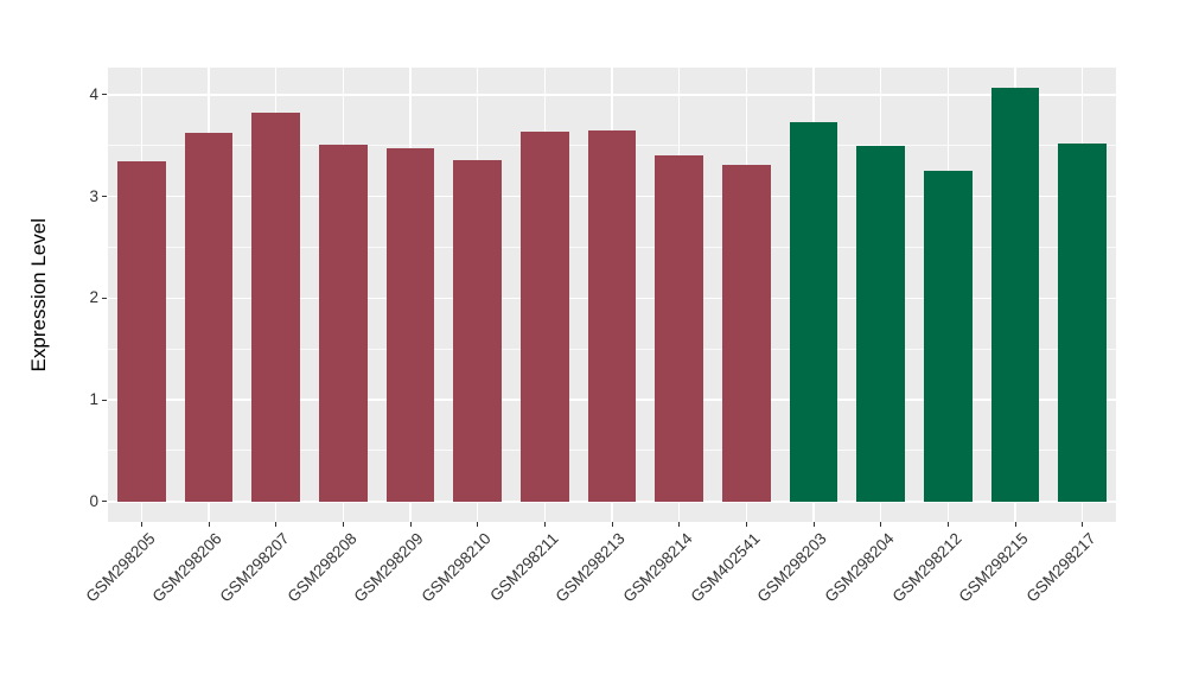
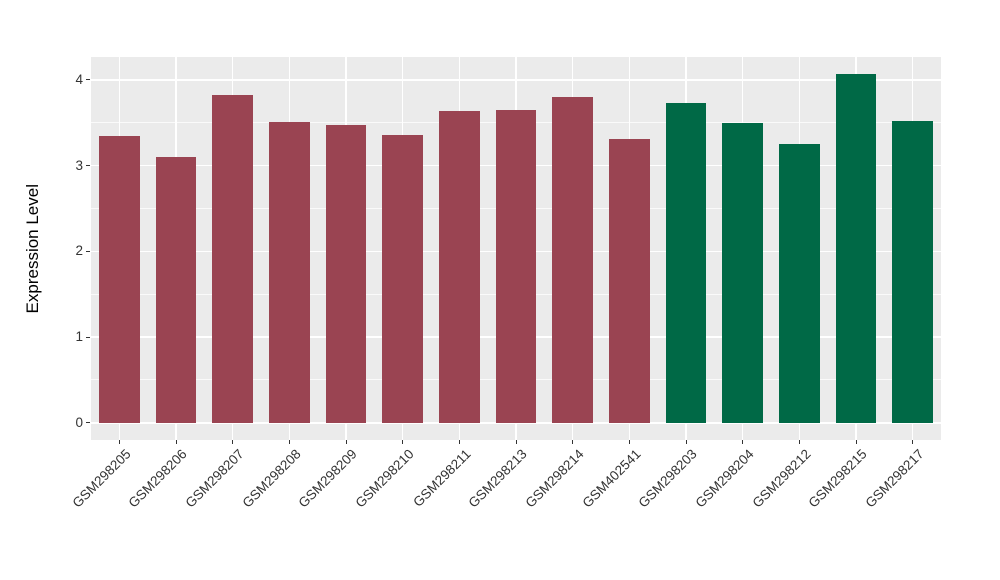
GSM298206: 3.6 -> 3.1
GSM298214: 3.4 -> 3.8
